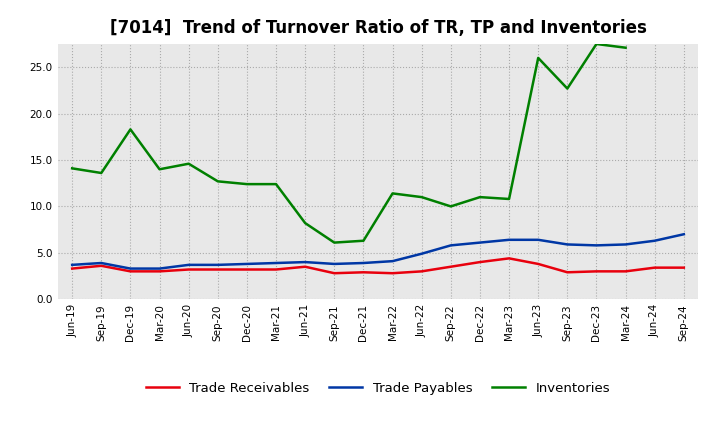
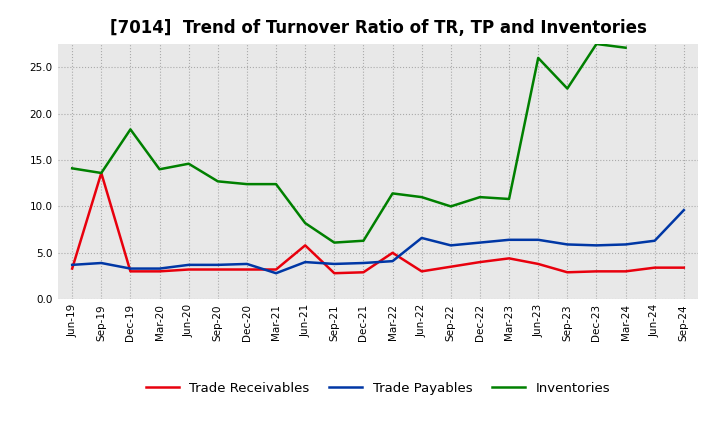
Trade Receivables/Sep-19: 3.6 -> 13.6
Trade Payables/Mar-21: 3.9 -> 2.8
Trade Receivables/Jun-21: 3.5 -> 5.8
Trade Receivables/Mar-22: 2.8 -> 5.0
Trade Payables/Jun-22: 4.9 -> 6.6
Trade Payables/Sep-24: 7.0 -> 9.6
